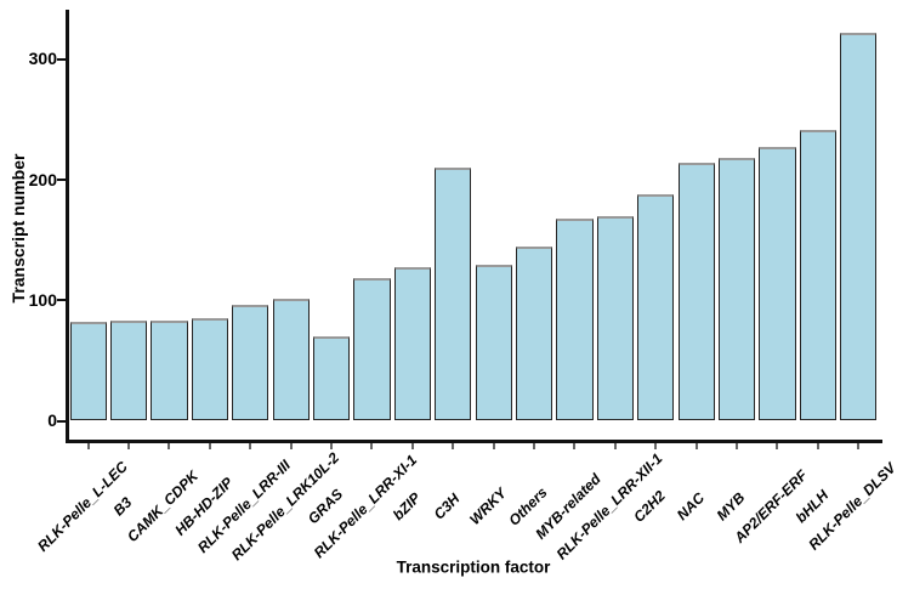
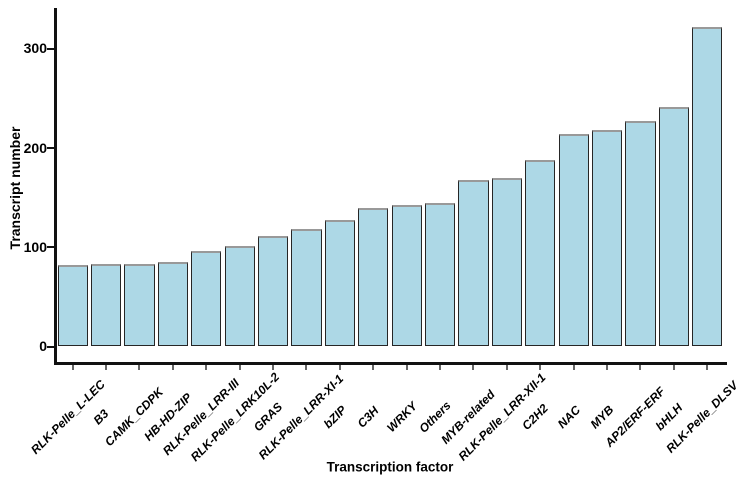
GRAS: 70 -> 110
C3H: 210 -> 140
WRKY: 130 -> 140
